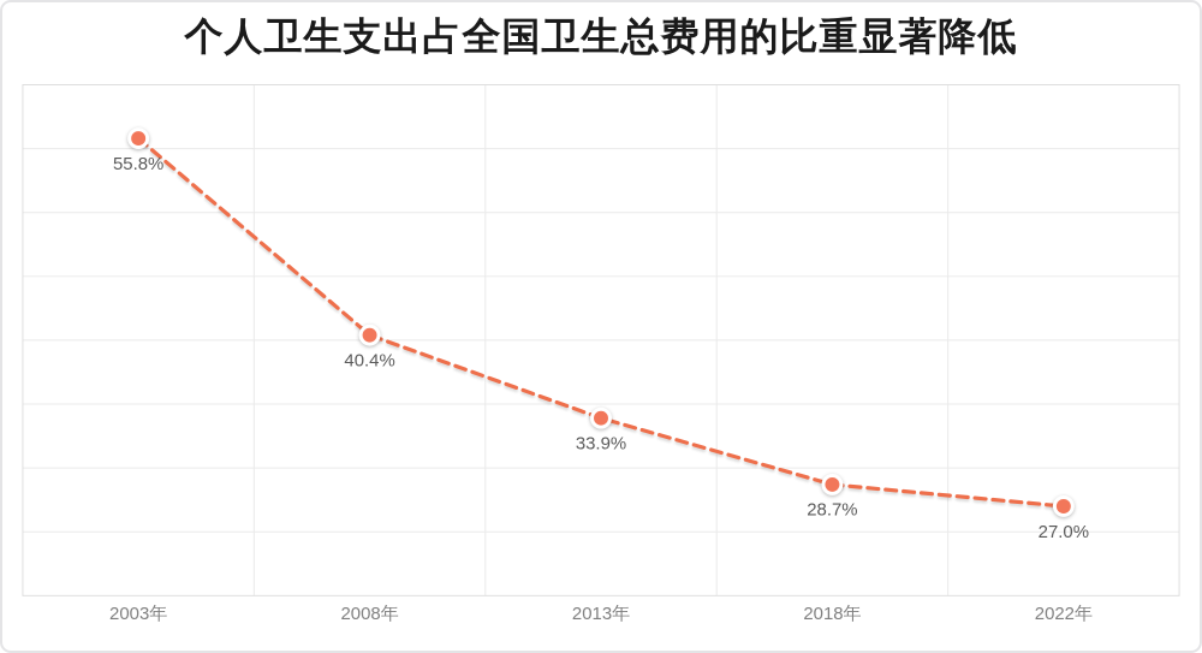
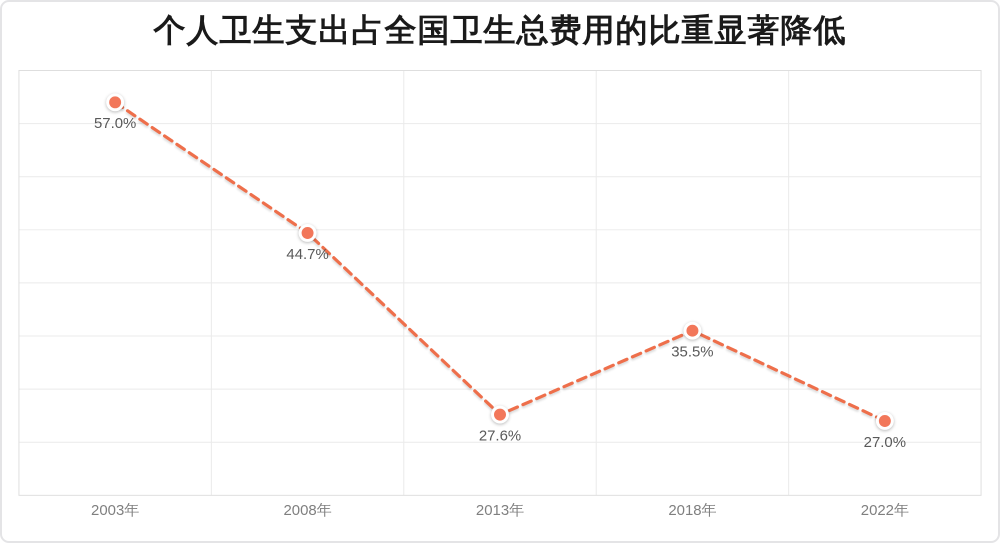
2003年: 55.8% -> 57.0%
2008年: 40.4% -> 44.7%
2013年: 33.9% -> 27.6%
2018年: 28.7% -> 35.5%
